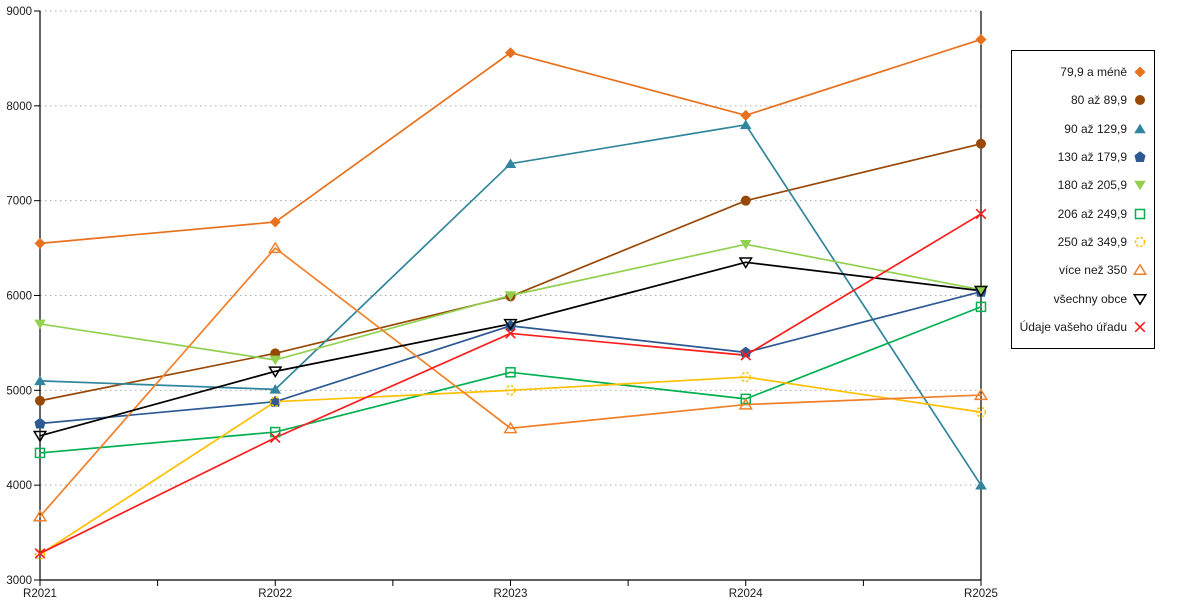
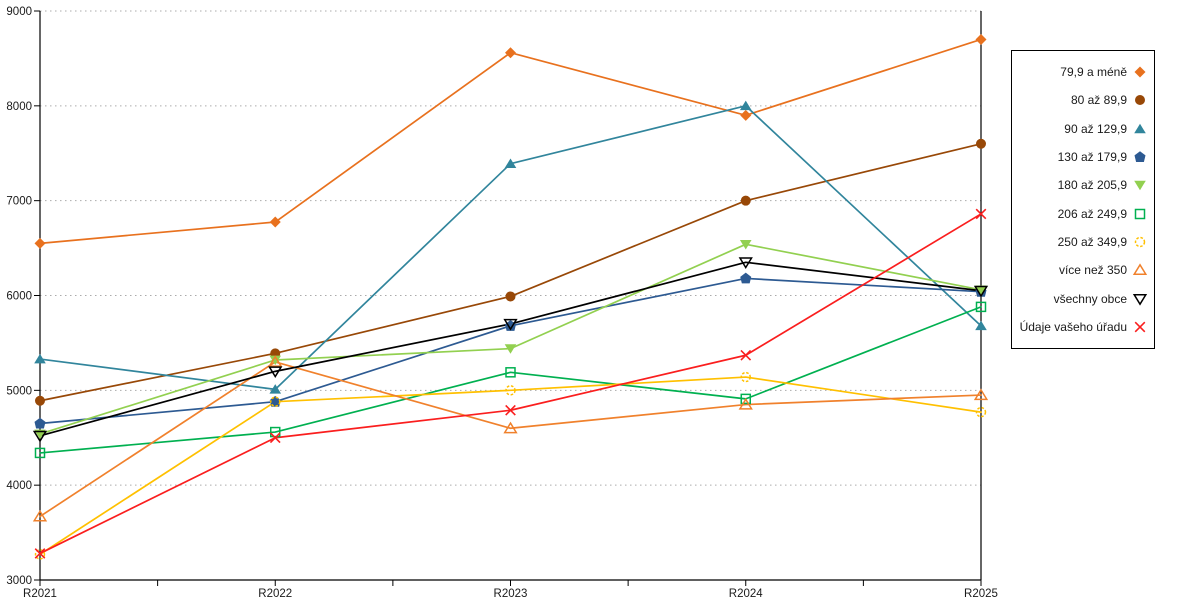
90 až 129,9/R2021: 5100 -> 5300
180 až 205,9/R2021: 5700 -> 4500
více než 350/R2022: 6500 -> 5300
180 až 205,9/R2023: 6000 -> 5400
Údaje vašeho úřadu/R2023: 5600 -> 4800
90 až 129,9/R2024: 7800 -> 8000
130 až 179,9/R2024: 5400 -> 6200
90 až 129,9/R2025: 4000 -> 5700
